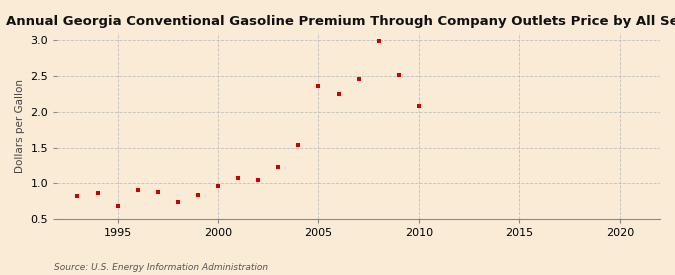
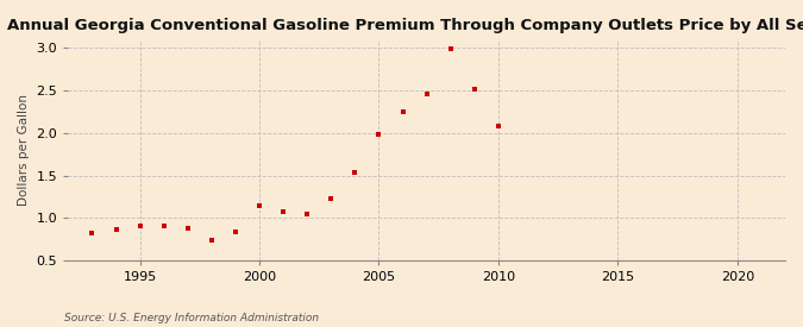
1995: 0.68 -> 0.91
2000: 0.96 -> 1.14
2005: 2.36 -> 1.99
